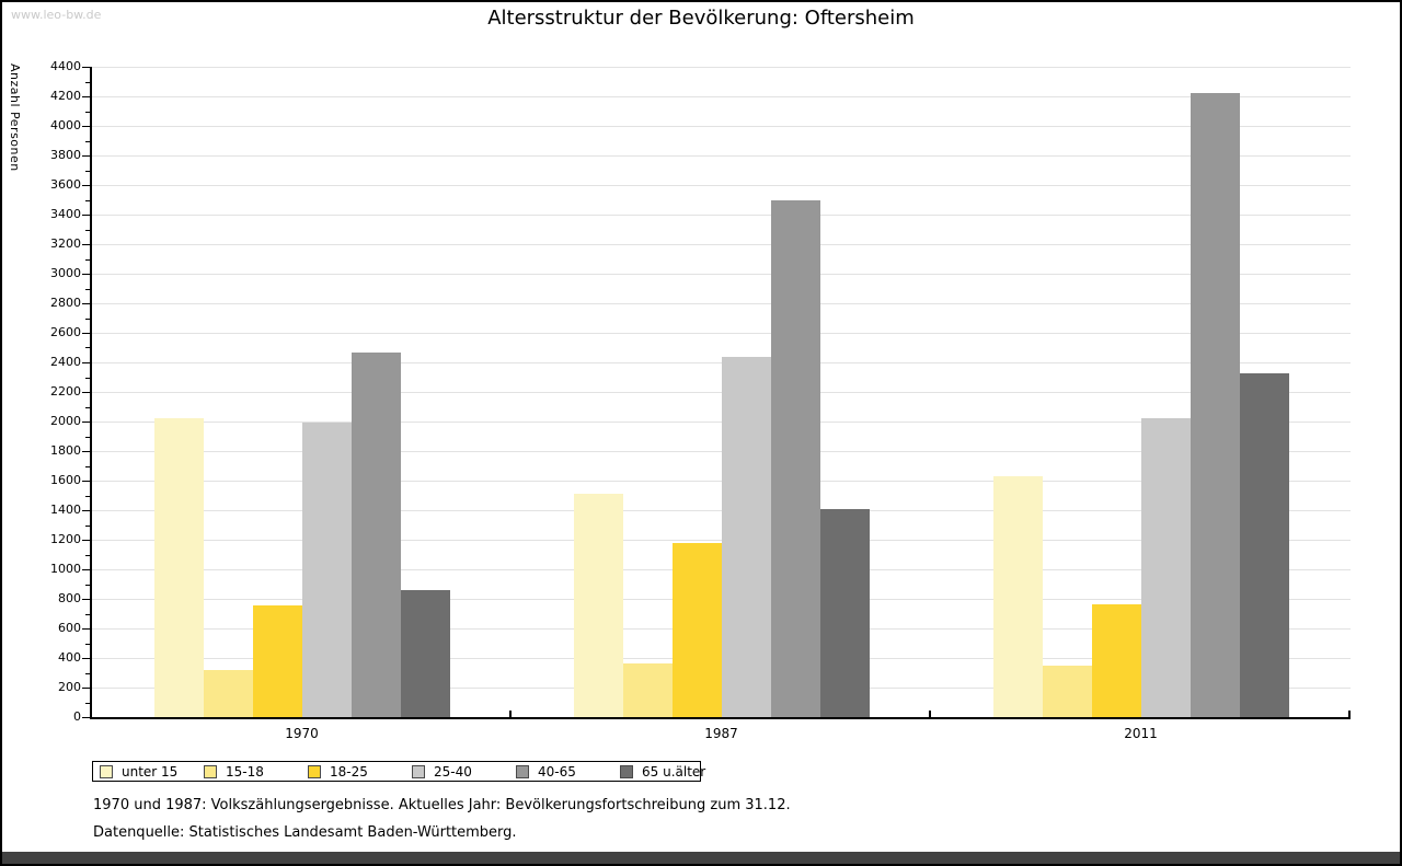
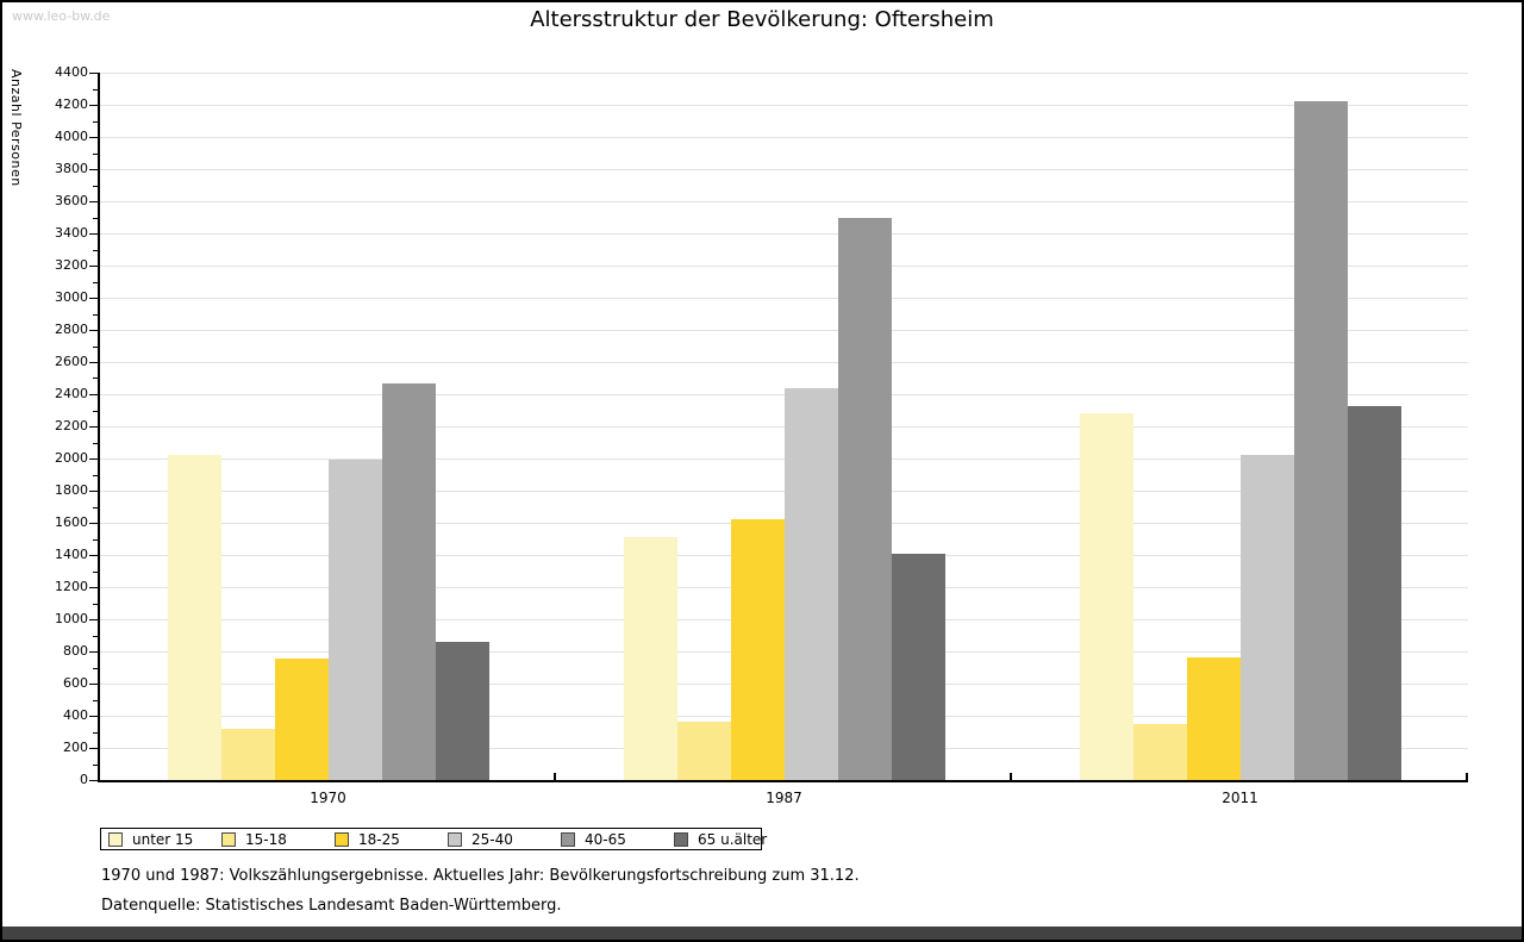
18-25/1987: 1180 -> 1620
unter 15/2011: 1630 -> 2280
